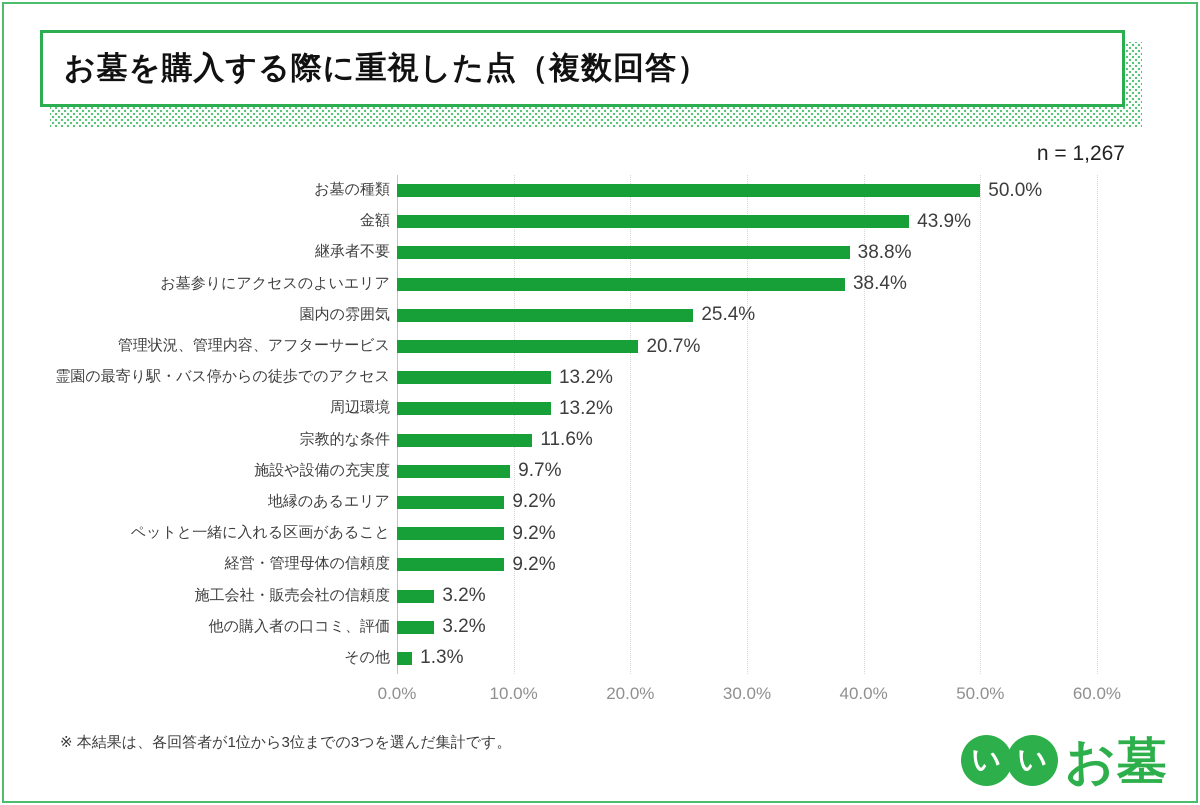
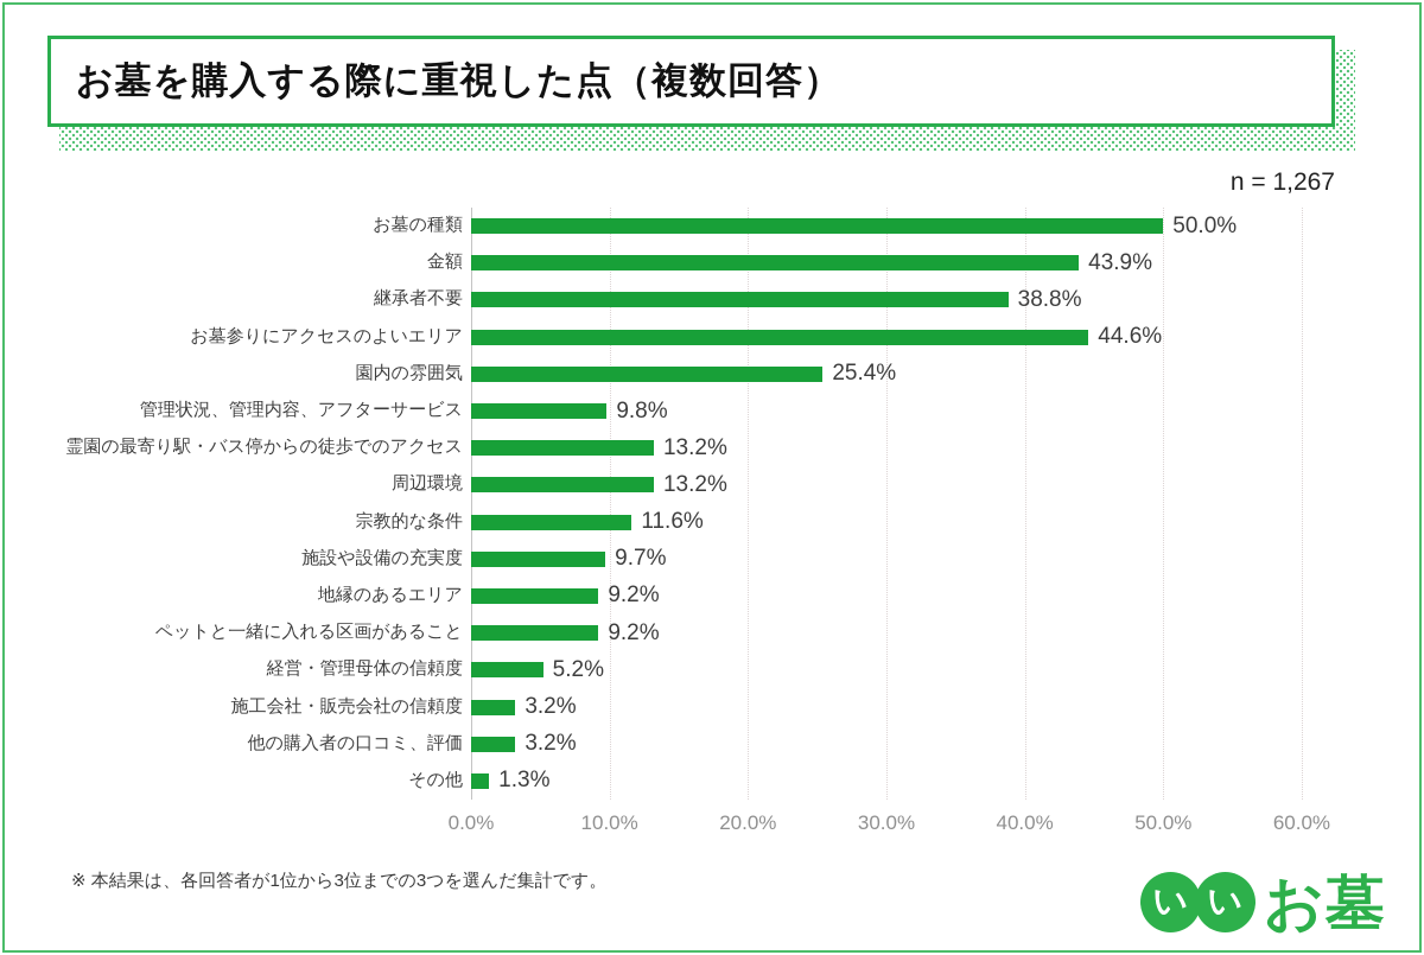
お墓参りにアクセスのよいエリア: 38.4% -> 44.6%
管理状況、管理内容、アフターサービス: 20.7% -> 9.8%
経営・管理母体の信頼度: 9.2% -> 5.2%
